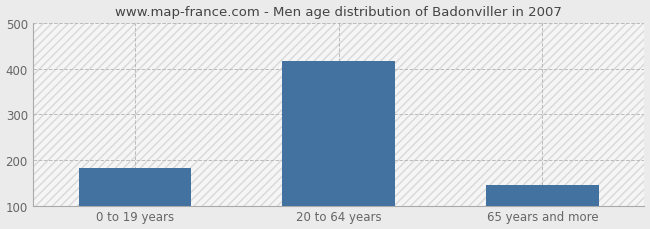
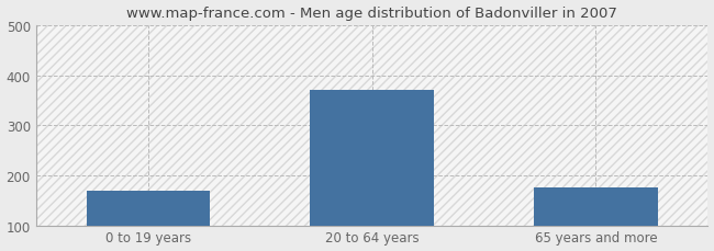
0 to 19 years: 182 -> 170
20 to 64 years: 417 -> 370
65 years and more: 146 -> 175
